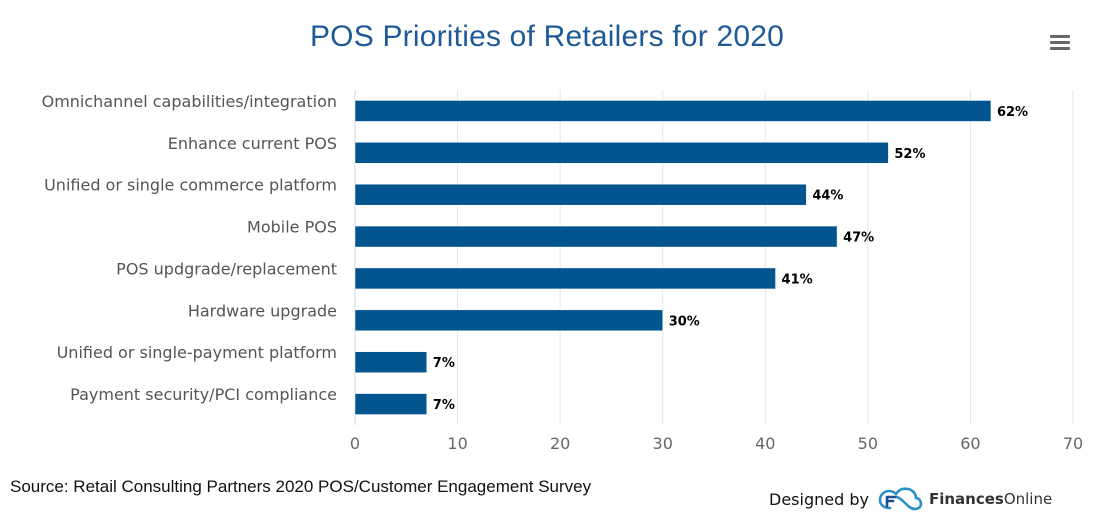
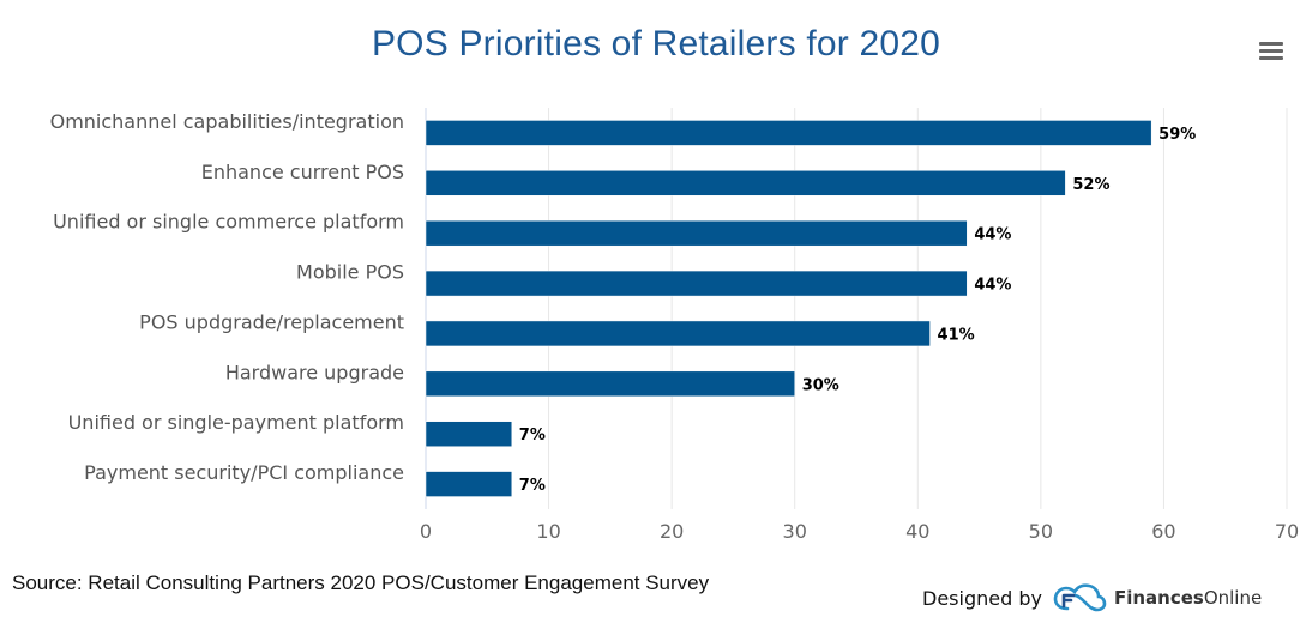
Omnichannel capabilities/integration: 62% -> 59%
Mobile POS: 47% -> 44%
